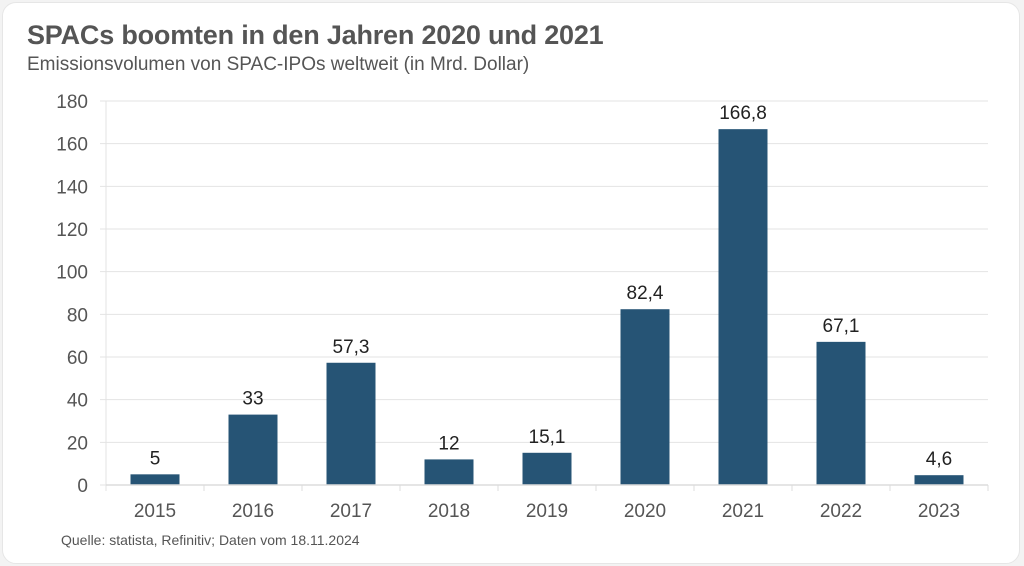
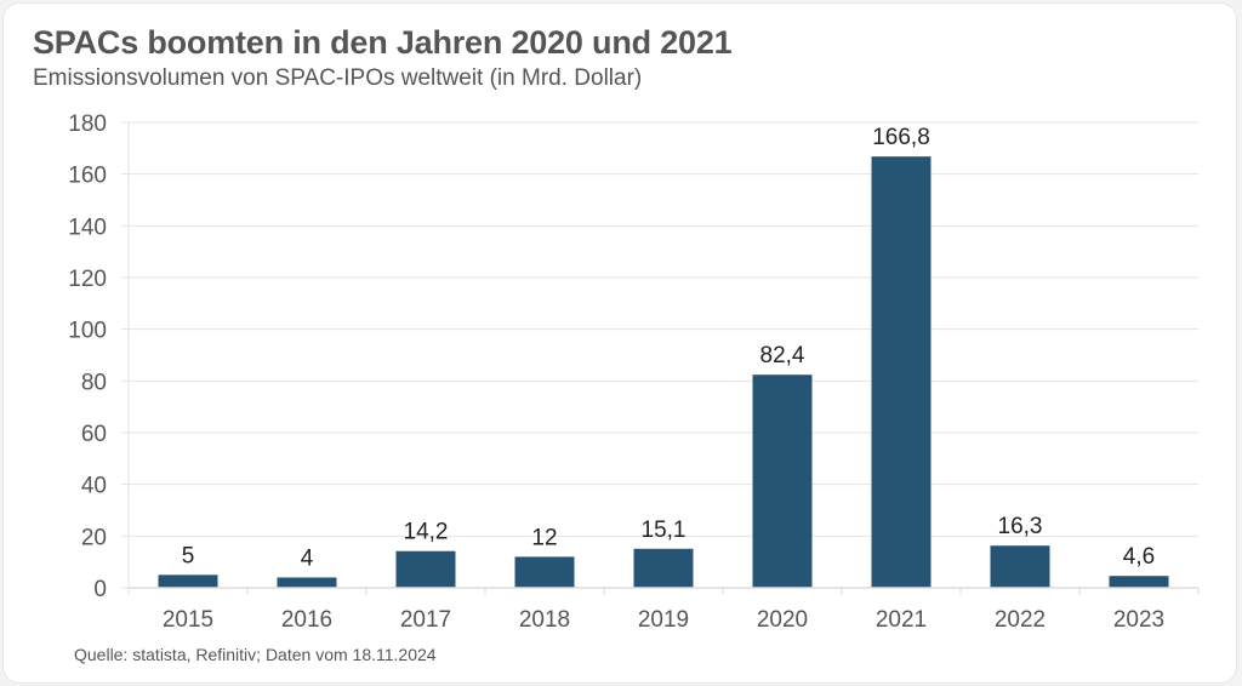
2016: 33 -> 4
2017: 57,3 -> 14,2
2022: 67,1 -> 16,3
